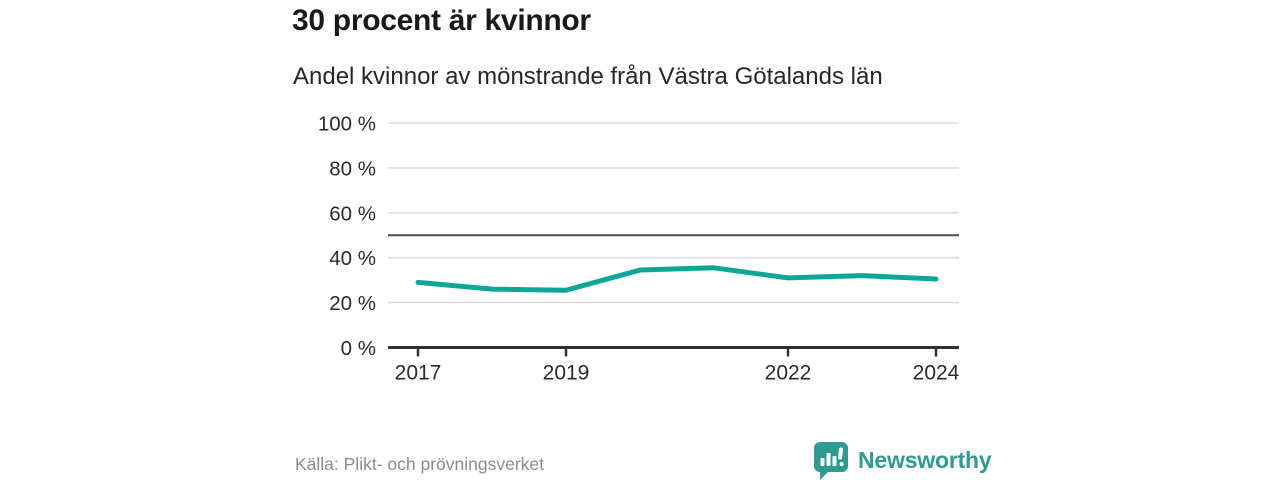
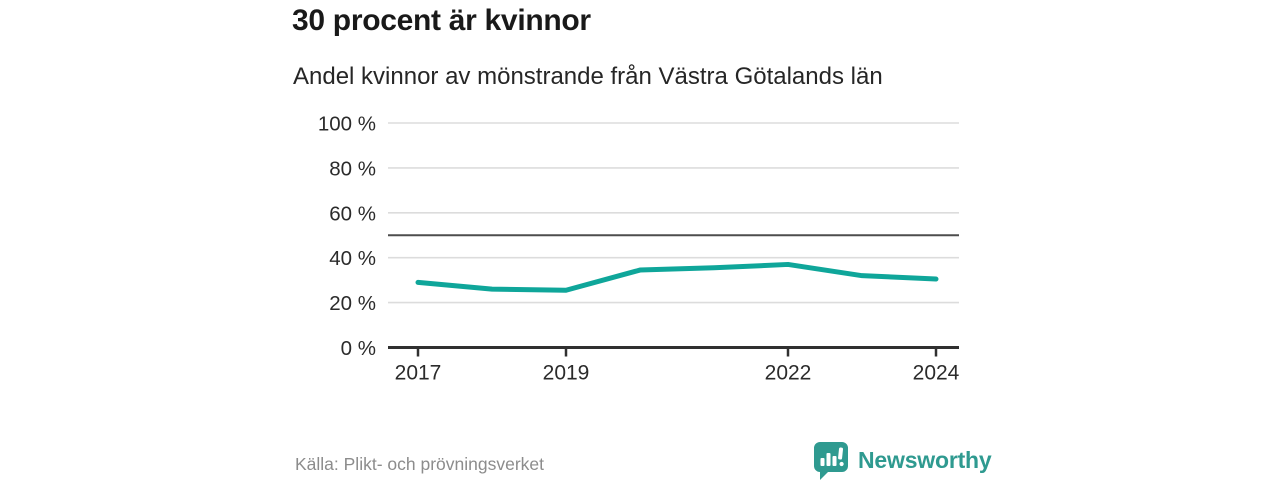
2022: 31% -> 37%
